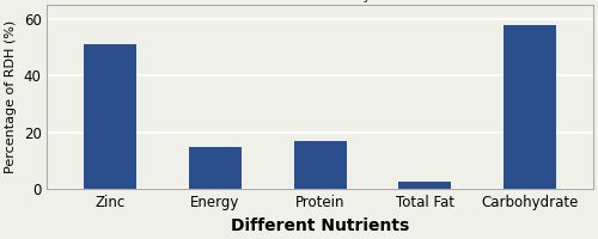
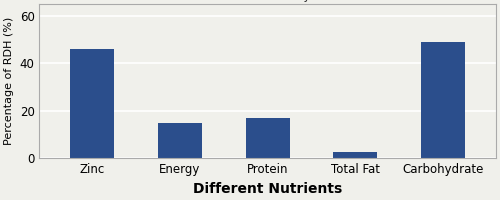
Zinc: 51.0 -> 46.0
Carbohydrate: 58.0 -> 49.0
